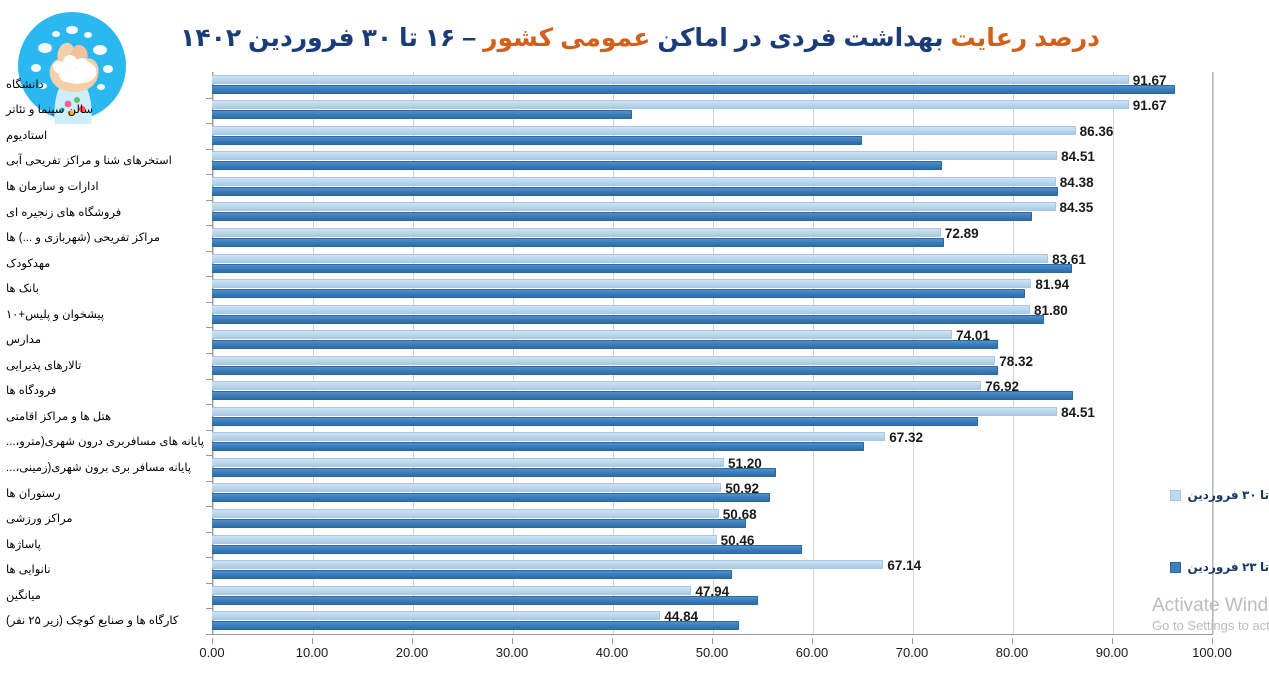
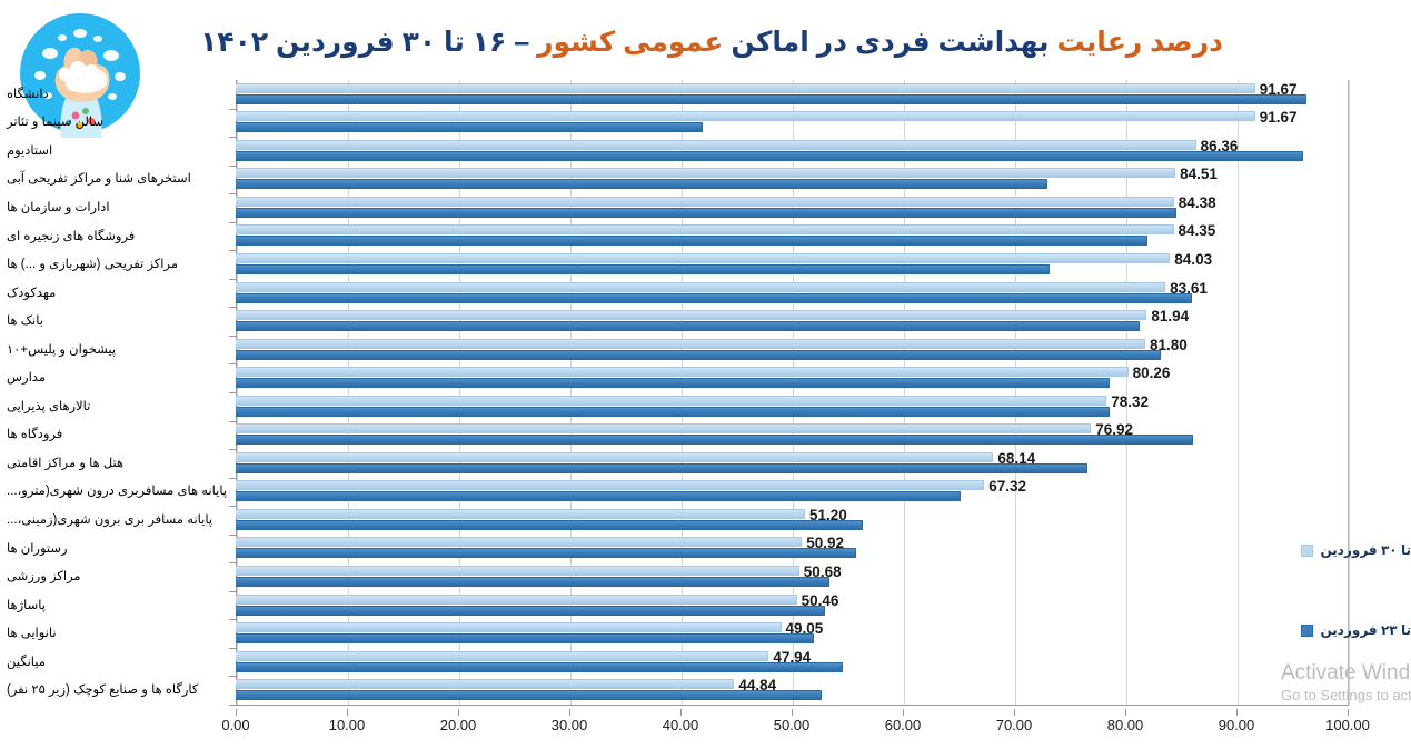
تا ۲۳ فروردین/استادیوم: 65 -> 96
تا ۳۰ فروردین/مراکز تفریحی (شهربازی و ...) ها: 72.89 -> 84.03
تا ۳۰ فروردین/مدارس: 74.01 -> 80.26
تا ۳۰ فروردین/هتل ها و مراکز اقامتی: 84.51 -> 68.14
تا ۲۳ فروردین/پاساژها: 59 -> 53
تا ۳۰ فروردین/نانوایی ها: 67.14 -> 49.05
